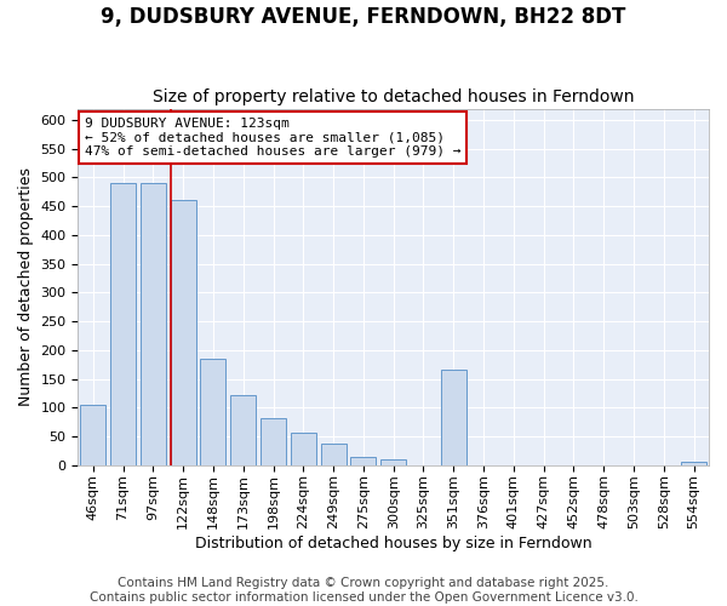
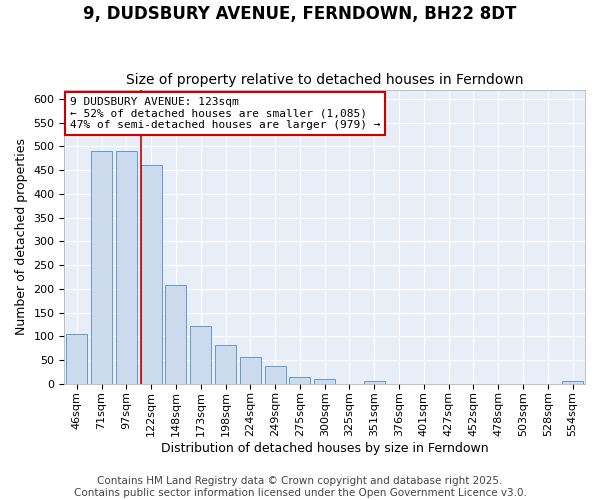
148sqm: 185 -> 207
351sqm: 165 -> 5
